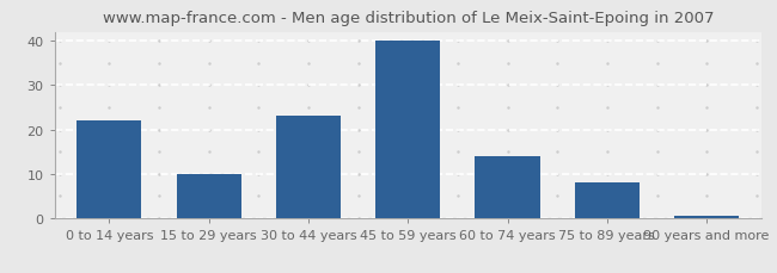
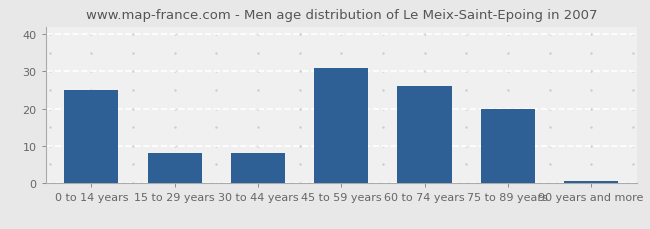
0 to 14 years: 22.0 -> 25.0
15 to 29 years: 10.0 -> 8.0
30 to 44 years: 23.0 -> 8.0
45 to 59 years: 40.0 -> 31.0
60 to 74 years: 14.0 -> 26.0
75 to 89 years: 8.0 -> 20.0
